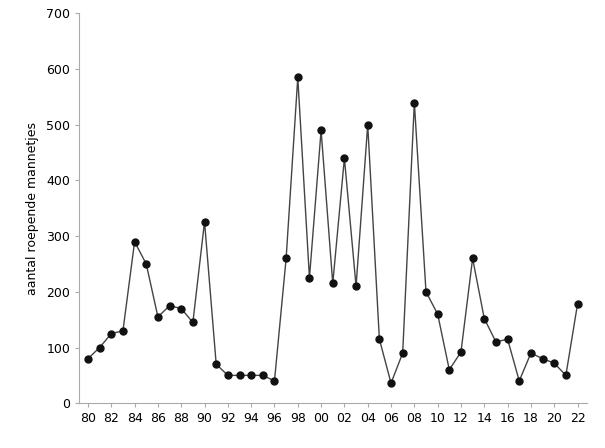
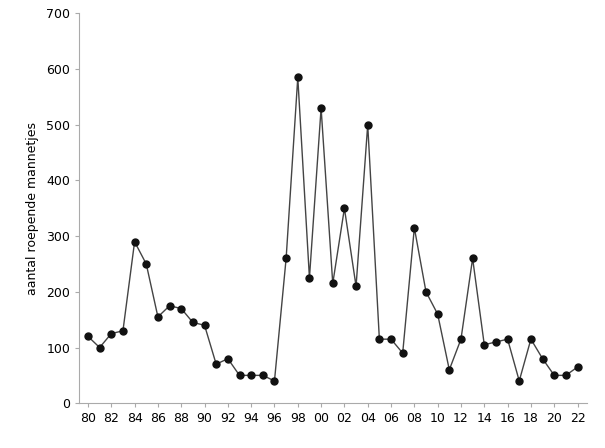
80: 80 -> 120
90: 326 -> 140
92: 50 -> 80
00: 490 -> 530
02: 440 -> 350
06: 36 -> 115
08: 540 -> 315
12: 92 -> 115
14: 152 -> 105
18: 90 -> 115
20: 72 -> 50
22: 178 -> 65
